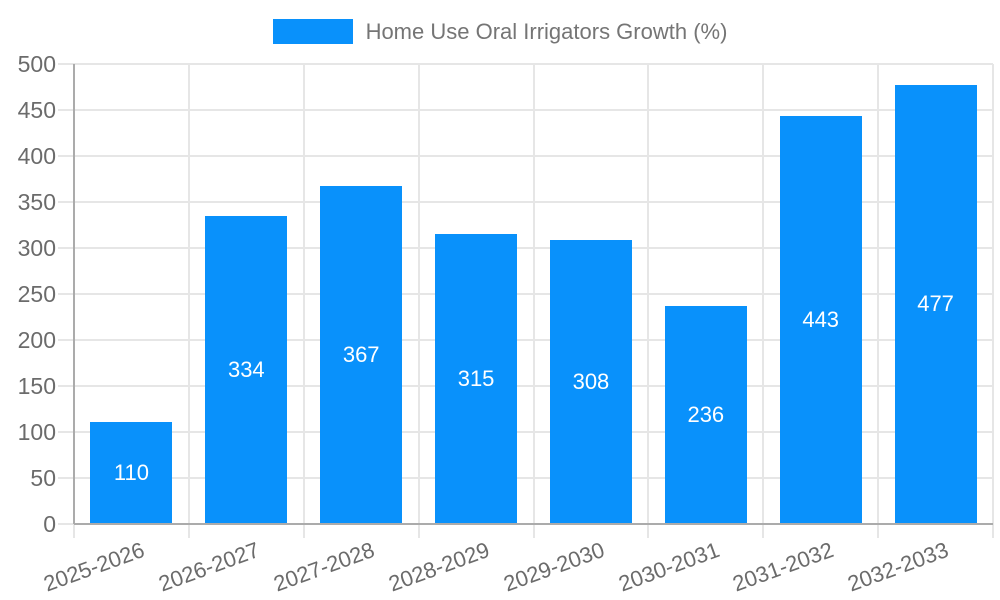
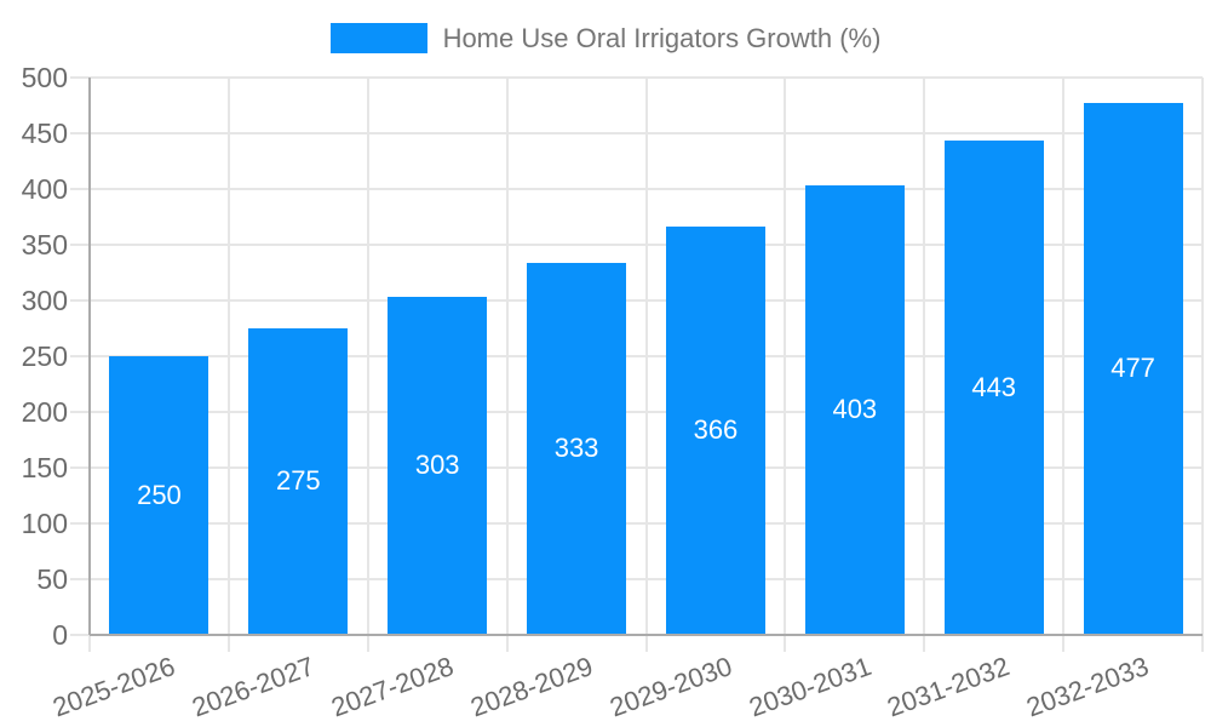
2025-2026: 110 -> 250
2026-2027: 334 -> 275
2027-2028: 367 -> 303
2028-2029: 315 -> 333
2029-2030: 308 -> 366
2030-2031: 236 -> 403
